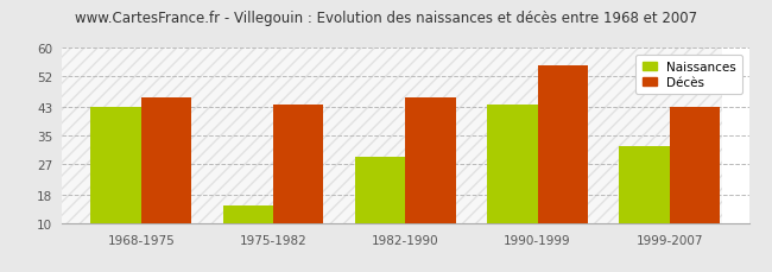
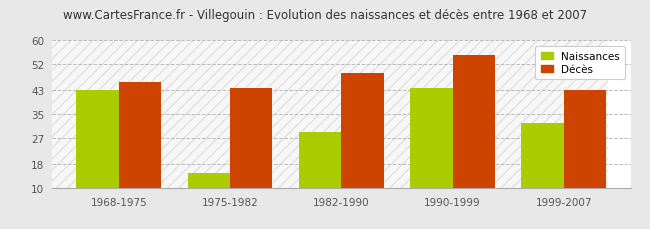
Décès/1982-1990: 46 -> 49
